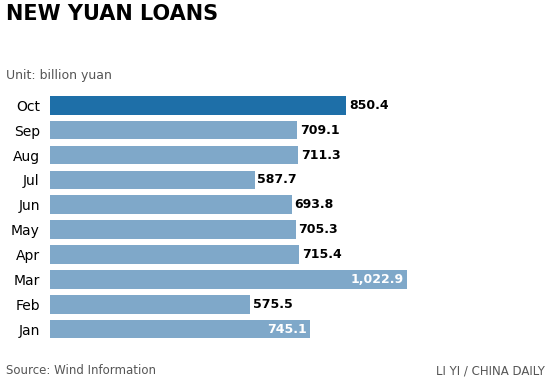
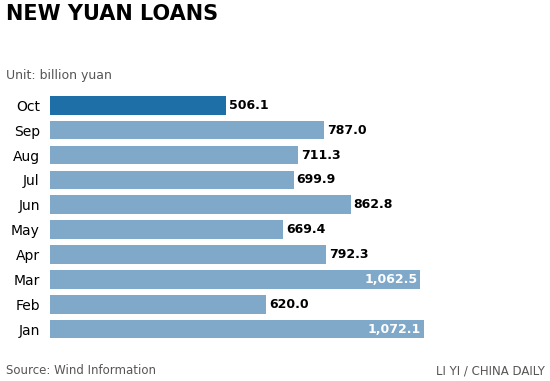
Oct: 850.4 -> 506.1
Sep: 709.1 -> 787.0
Jul: 587.7 -> 699.9
Jun: 693.8 -> 862.8
May: 705.3 -> 669.4
Apr: 715.4 -> 792.3
Mar: 1,022.9 -> 1,062.5
Feb: 575.5 -> 620.0
Jan: 745.1 -> 1,072.1
